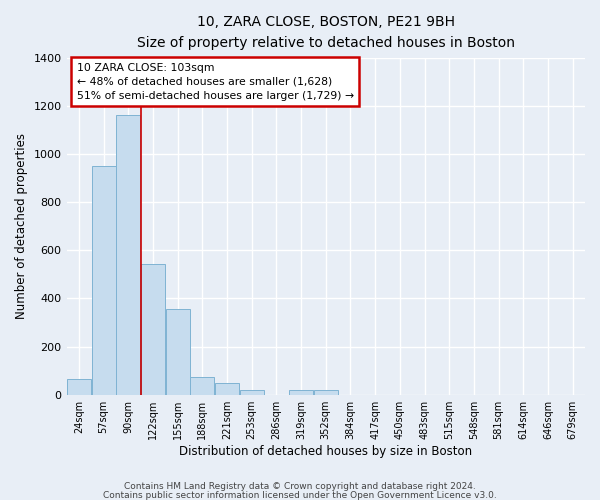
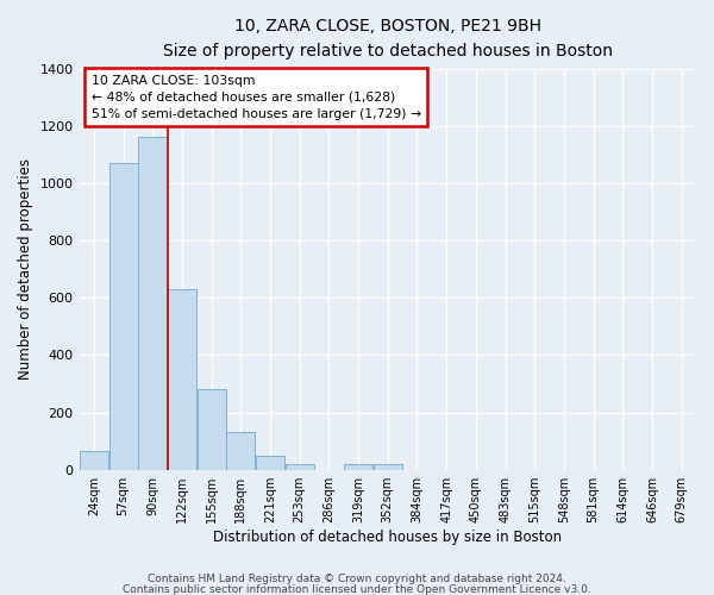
57sqm: 950 -> 1070
122sqm: 545 -> 630
155sqm: 355 -> 280
188sqm: 75 -> 130
